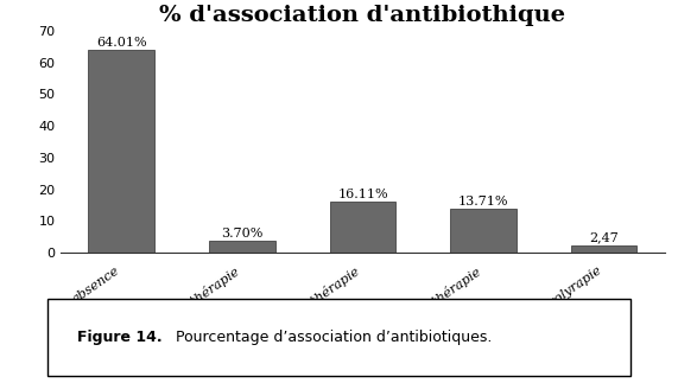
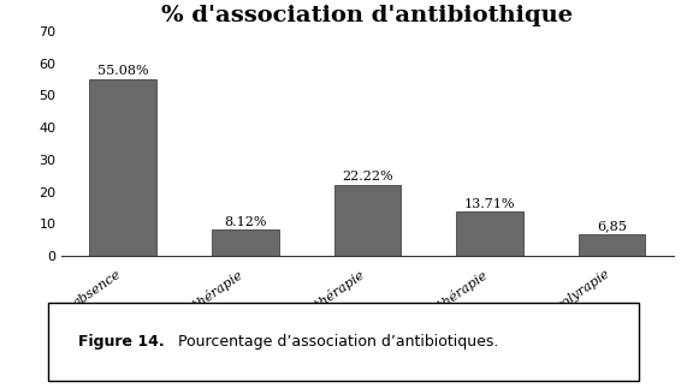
absence: 64.01% -> 55.08%
monothérapie: 3.70% -> 8.12%
bithérapie: 16.11% -> 22.22%
polyrapie: 2,47 -> 6,85
